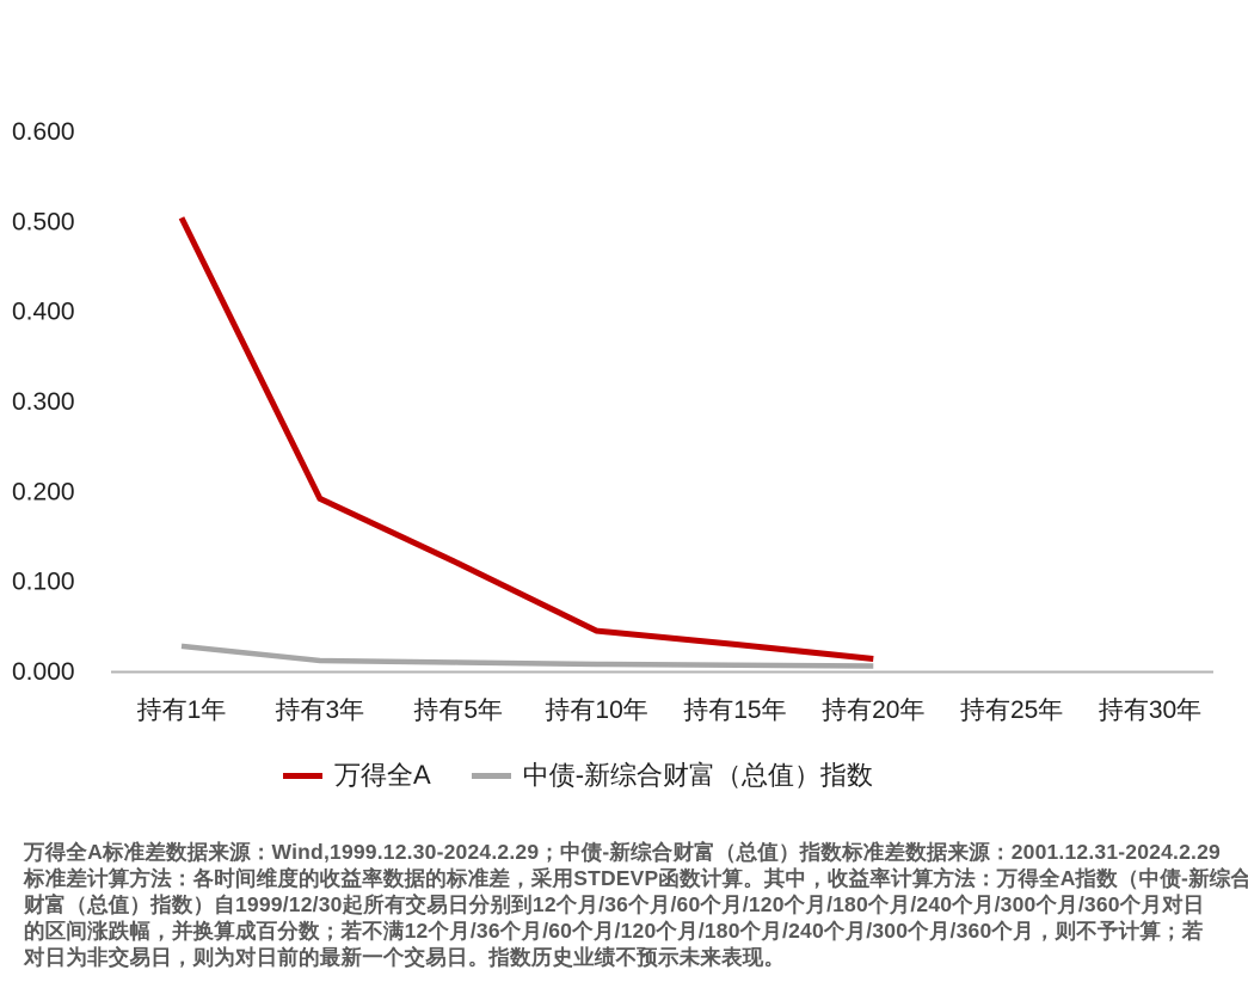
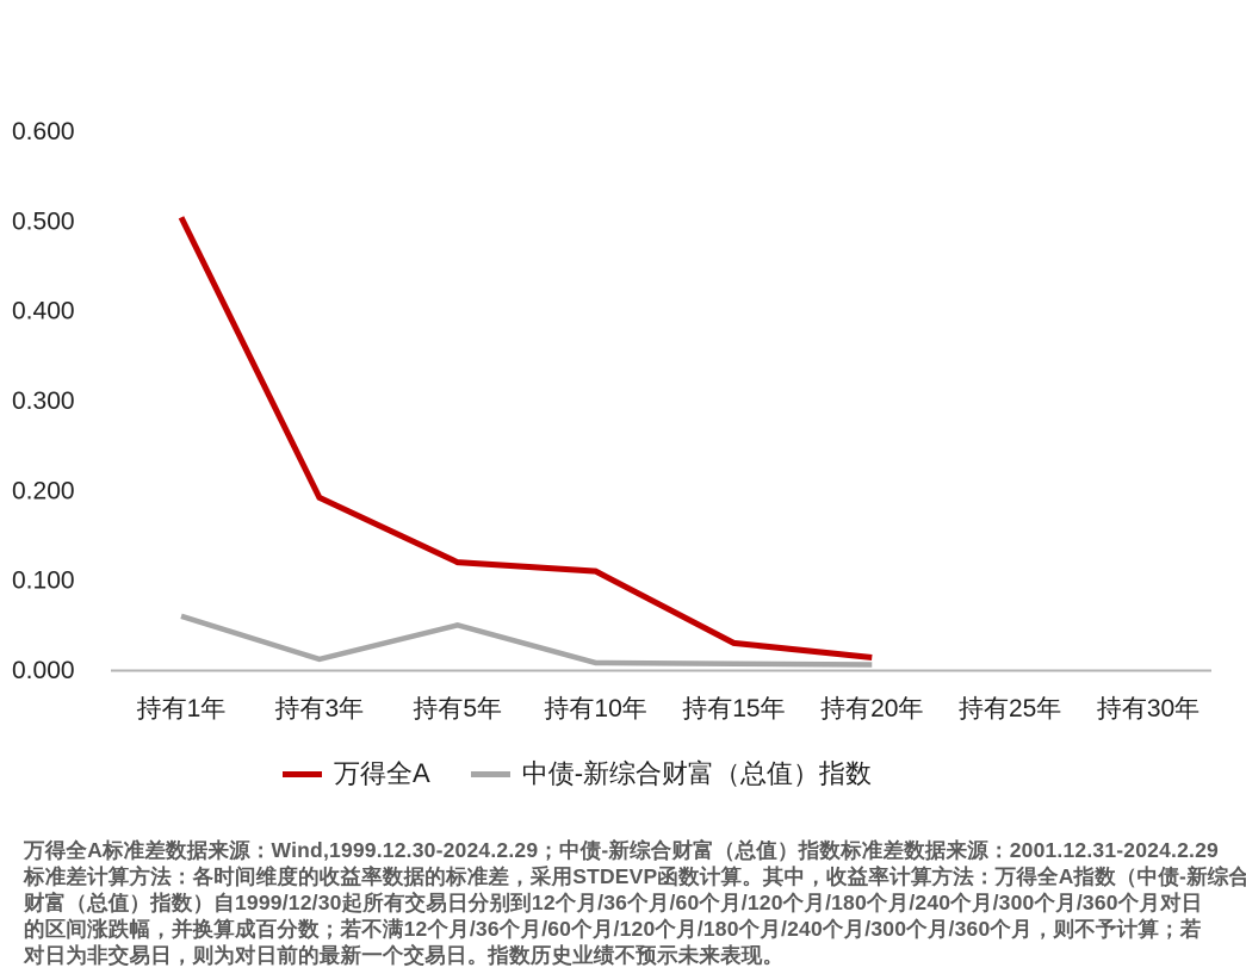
中债-新综合财富（总值）指数/持有1年: 0.03 -> 0.06
中债-新综合财富（总值）指数/持有5年: 0.01 -> 0.05
万得全A/持有10年: 0.04 -> 0.11
